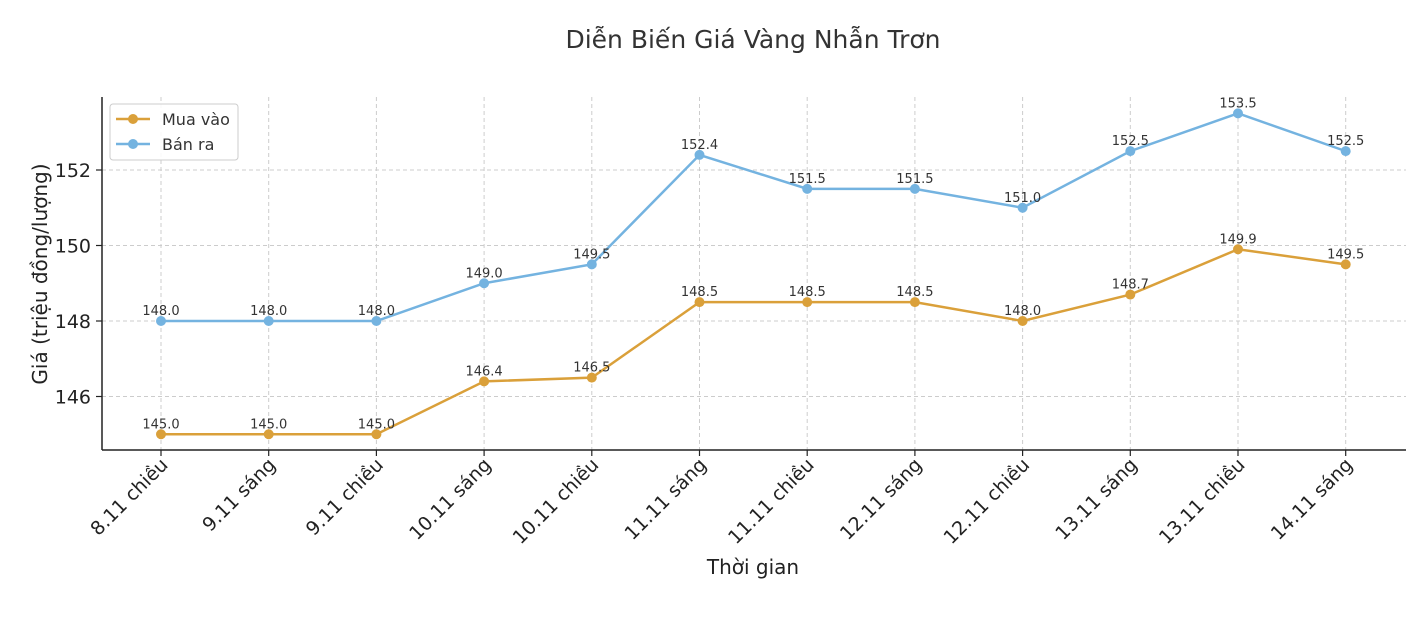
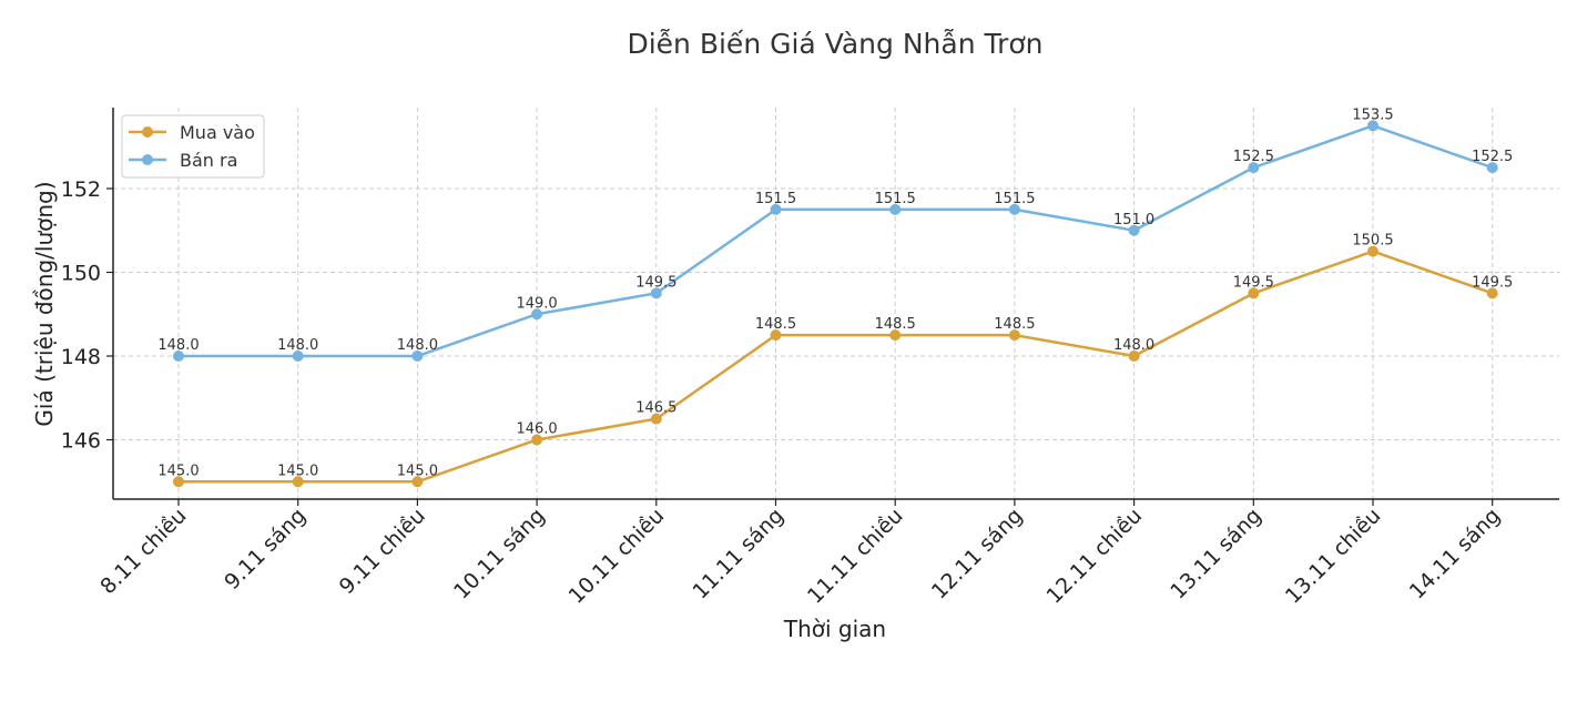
Mua vào/10.11 sáng: 146.4 -> 146.0
Bán ra/11.11 sáng: 152.4 -> 151.5
Mua vào/13.11 sáng: 148.7 -> 149.5
Mua vào/13.11 chiều: 149.9 -> 150.5
